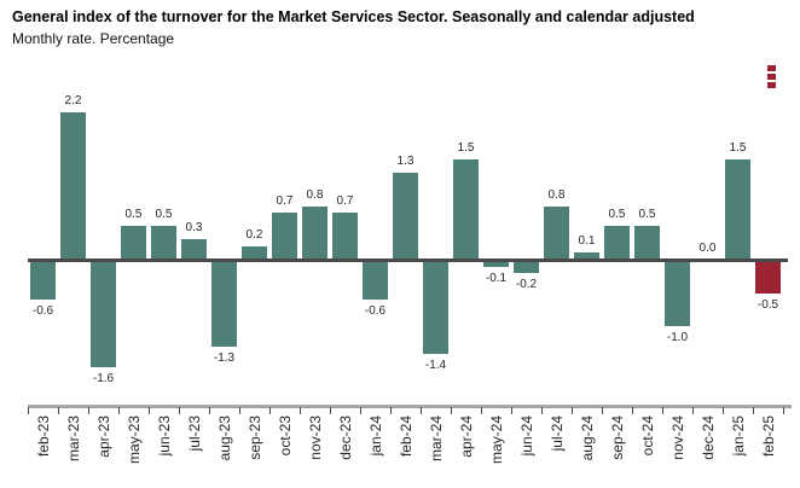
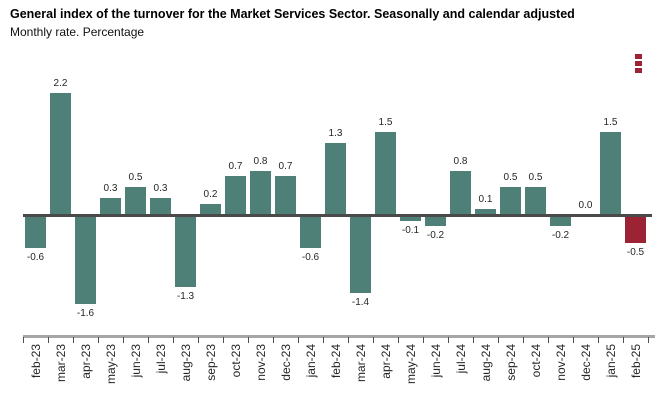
may-23: 0.5 -> 0.3
nov-24: -1.0 -> -0.2
